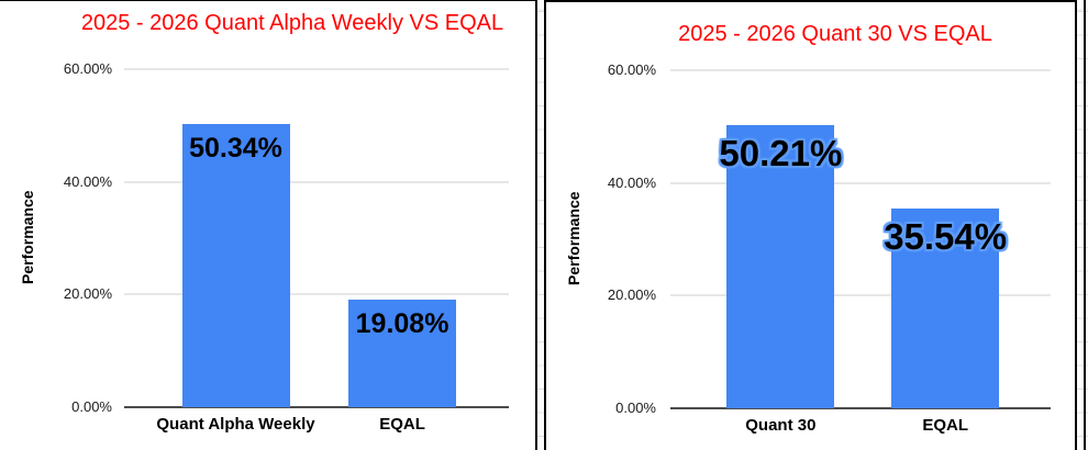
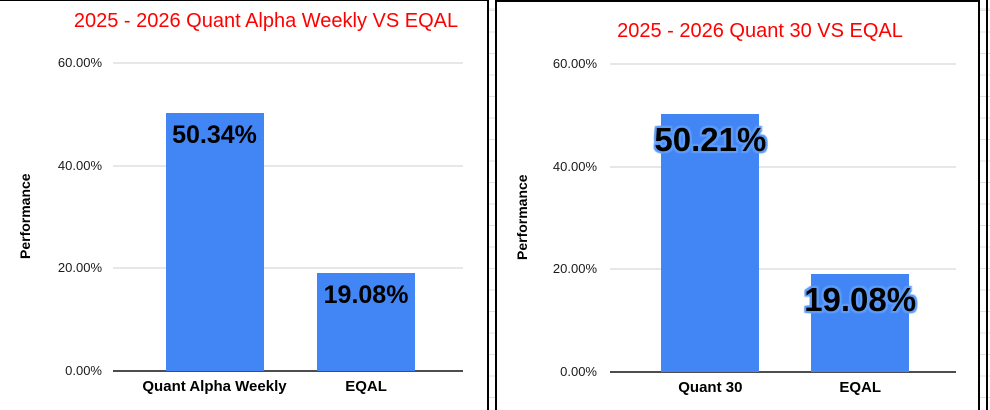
2025 - 2026 Quant 30 VS EQAL/EQAL: 35.54% -> 19.08%
